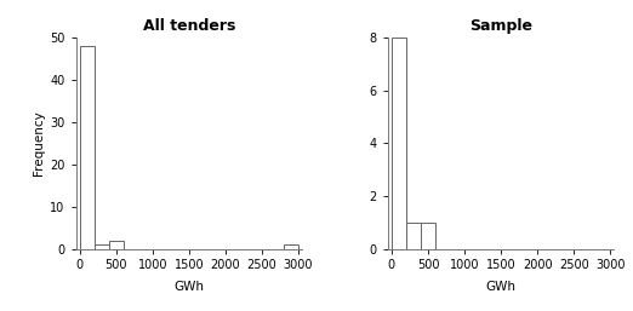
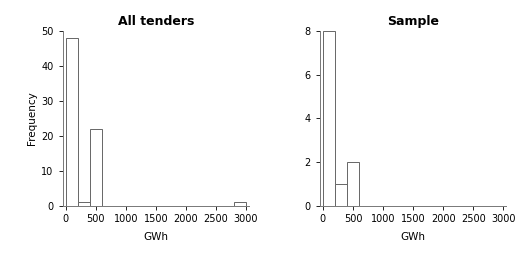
All tenders/500: 2 -> 22
Sample/500: 1 -> 2
